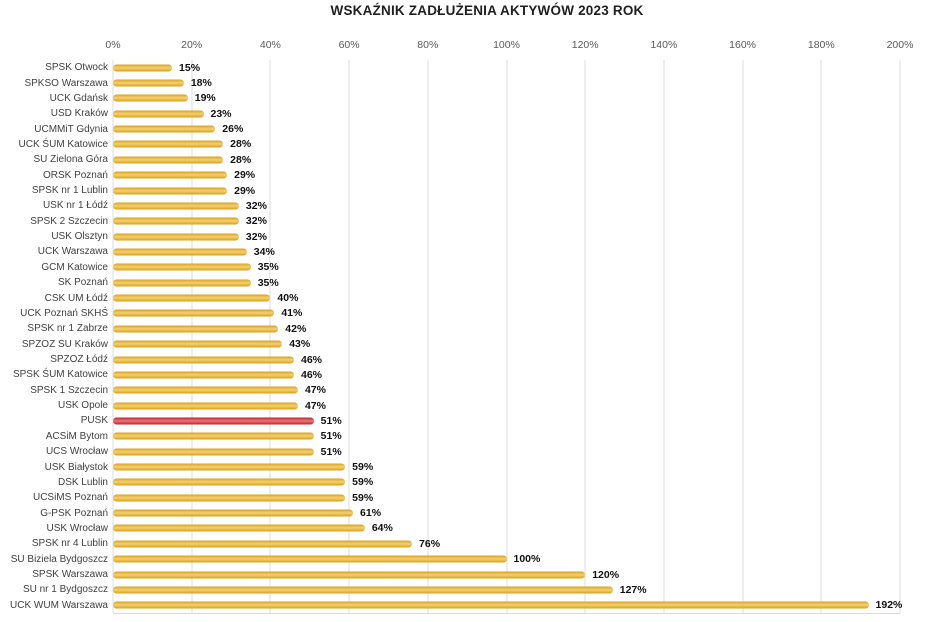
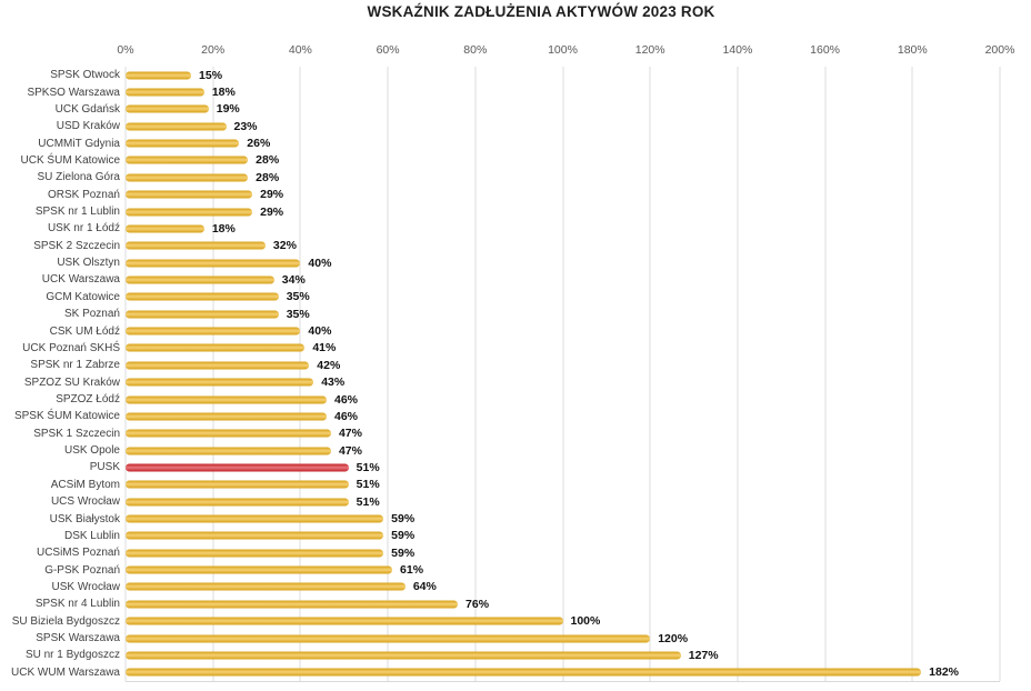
USK nr 1 Łódź: 32% -> 18%
USK Olsztyn: 32% -> 40%
UCK WUM Warszawa: 192% -> 182%
